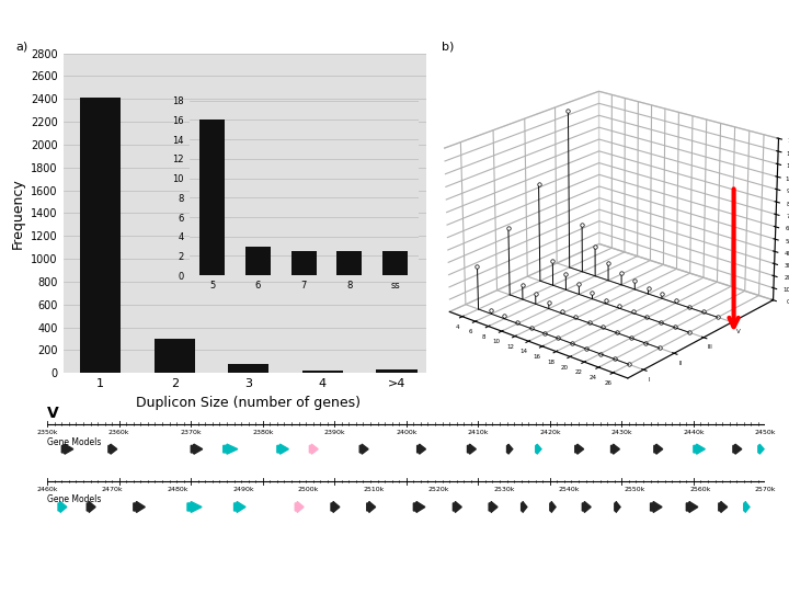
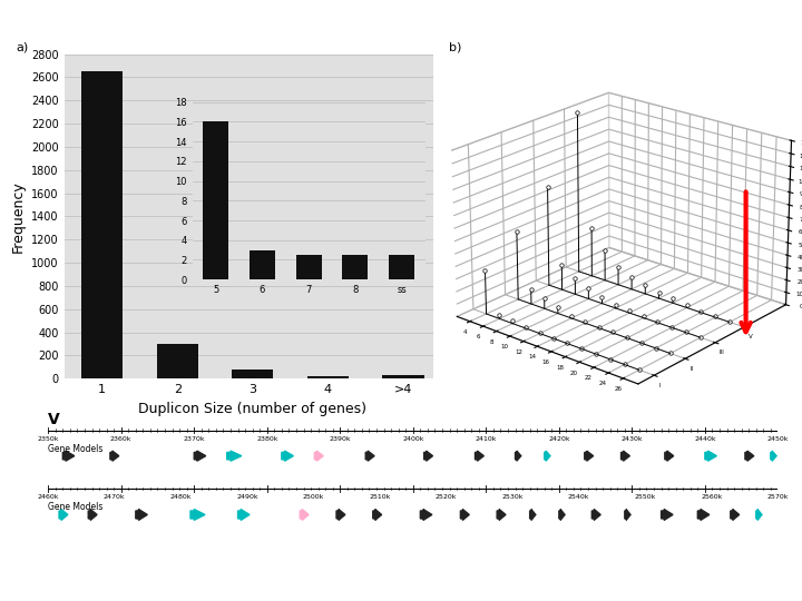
1: 2410 -> 2650
